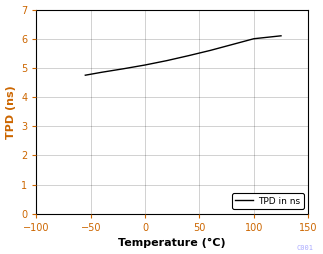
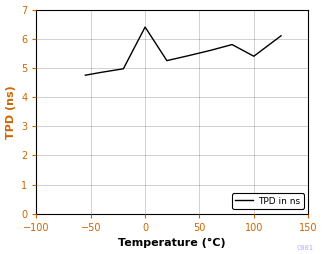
0: 5.10 -> 6.40
100: 6.00 -> 5.40
